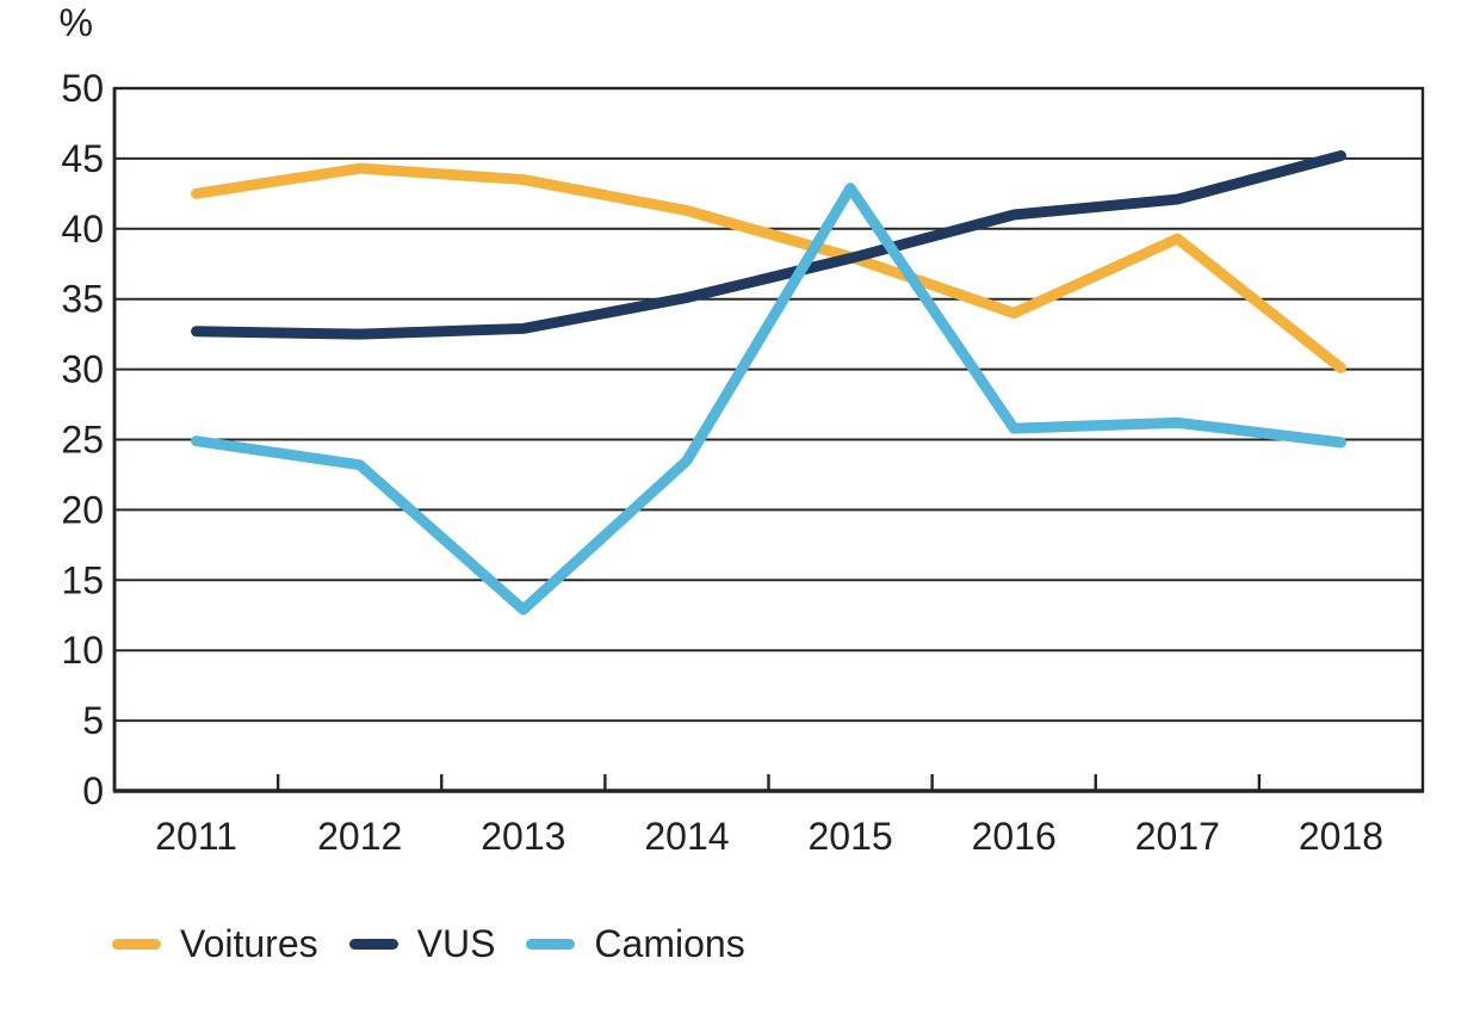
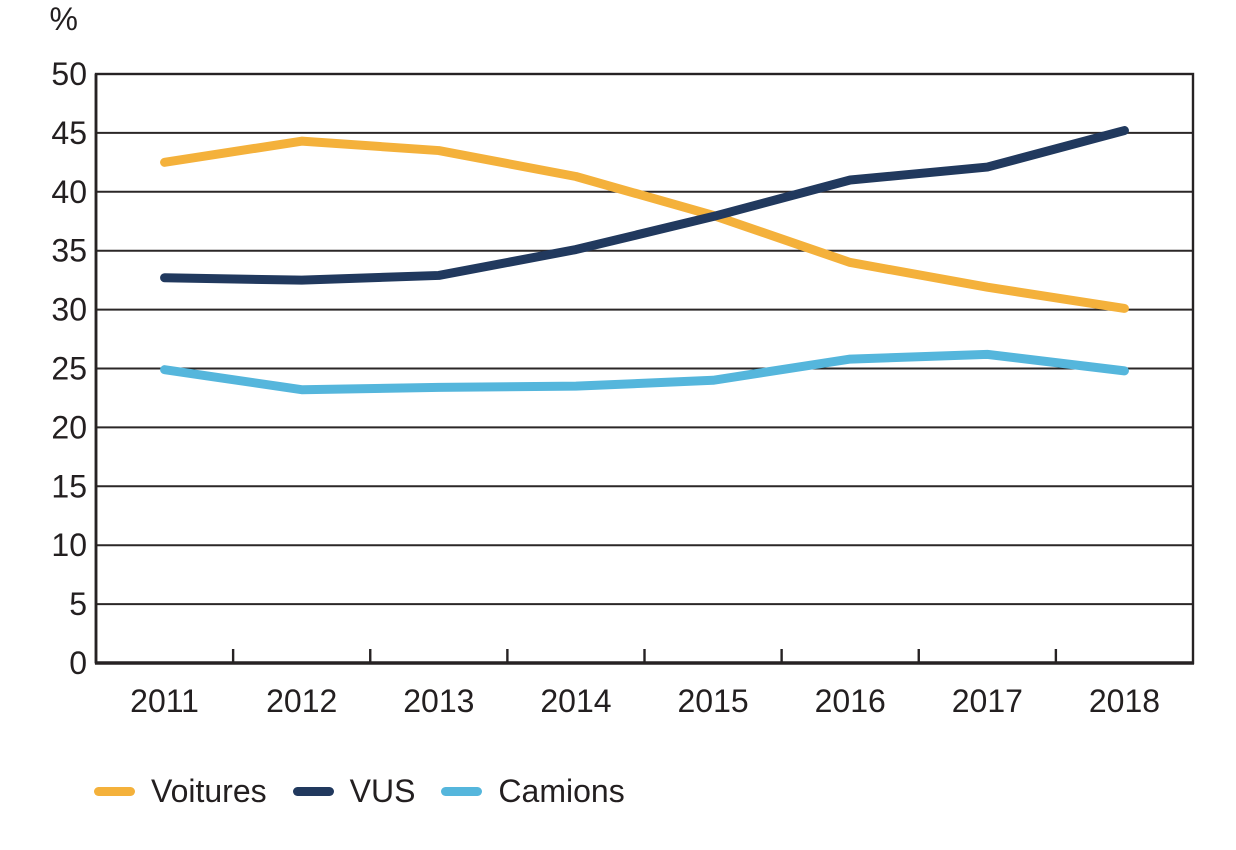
Camions/2013: 12.9 -> 23.4
Camions/2015: 42.9 -> 24.0
Voitures/2017: 39.3 -> 31.9
